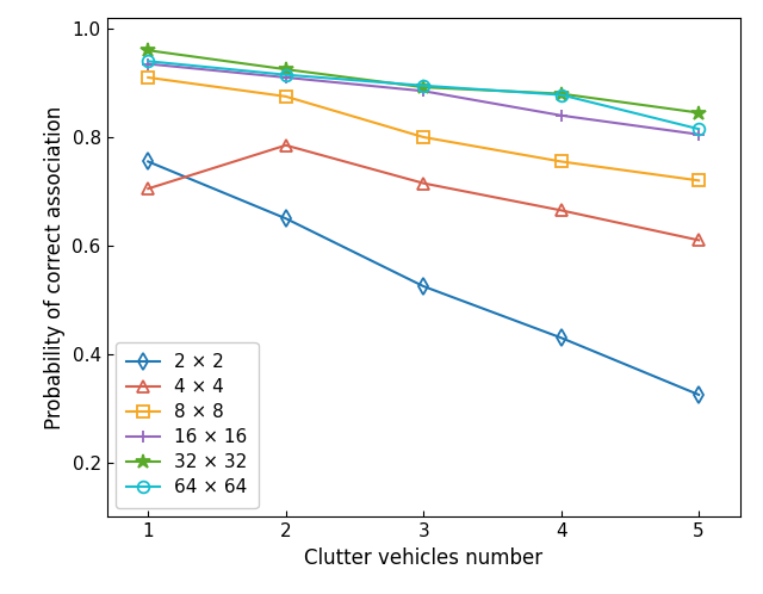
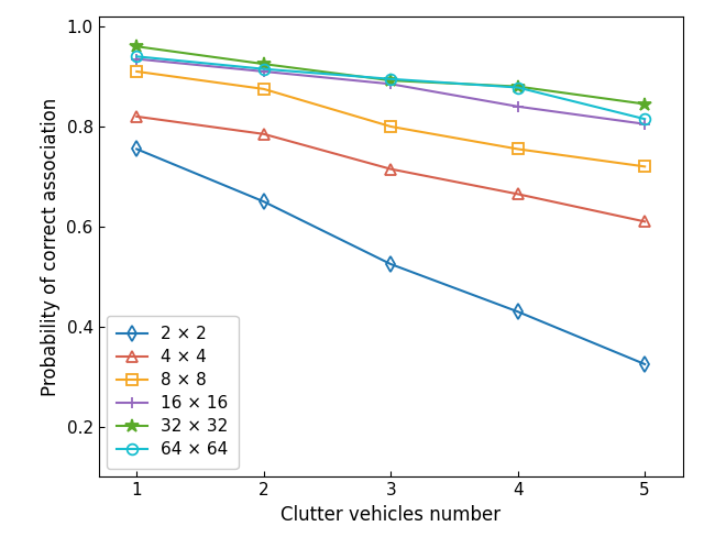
4 × 4/1: 0.705 -> 0.820
